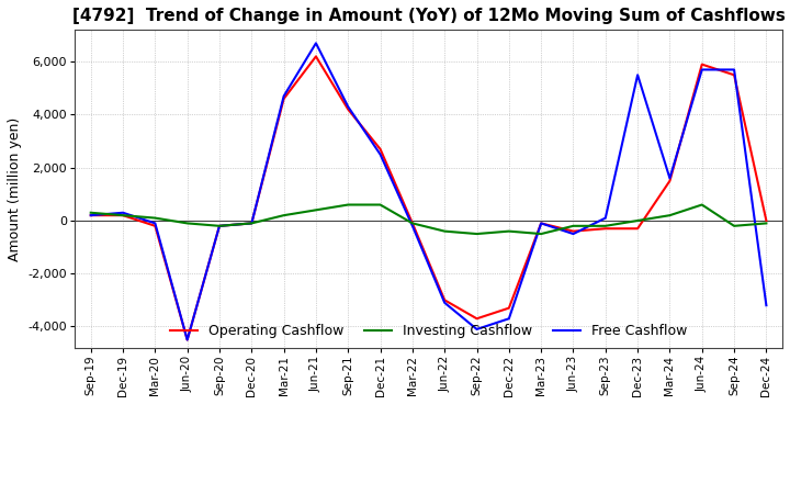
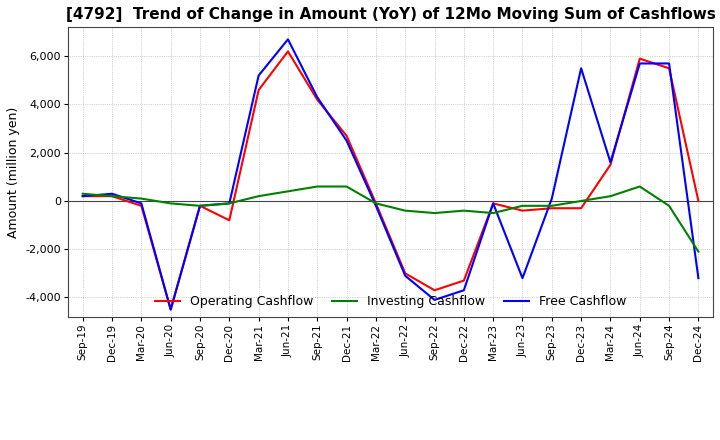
Operating Cashflow/Dec-20: -100 -> -800
Free Cashflow/Mar-21: 4,700 -> 5,200
Free Cashflow/Jun-23: -500 -> -3,200
Investing Cashflow/Dec-24: -100 -> -2,100
